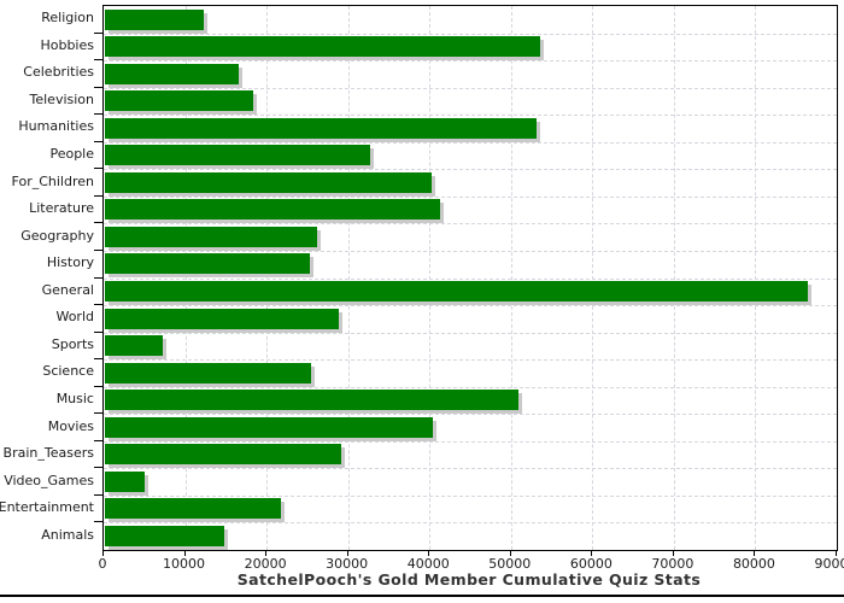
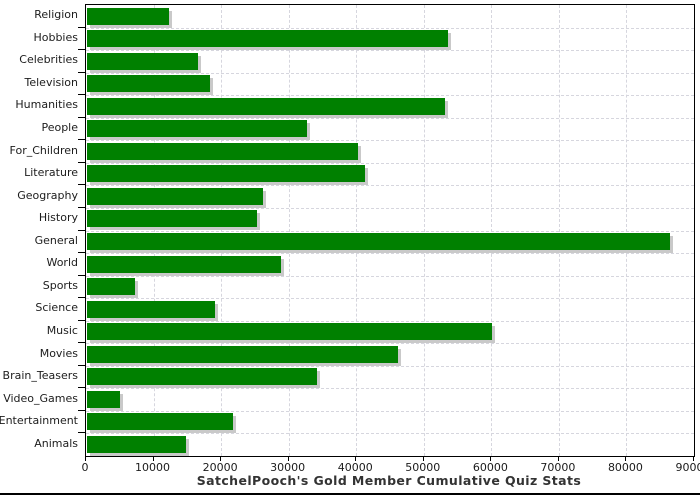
Science: 25000 -> 19000
Music: 51000 -> 60000
Movies: 40000 -> 46000
Brain_Teasers: 29000 -> 34000
